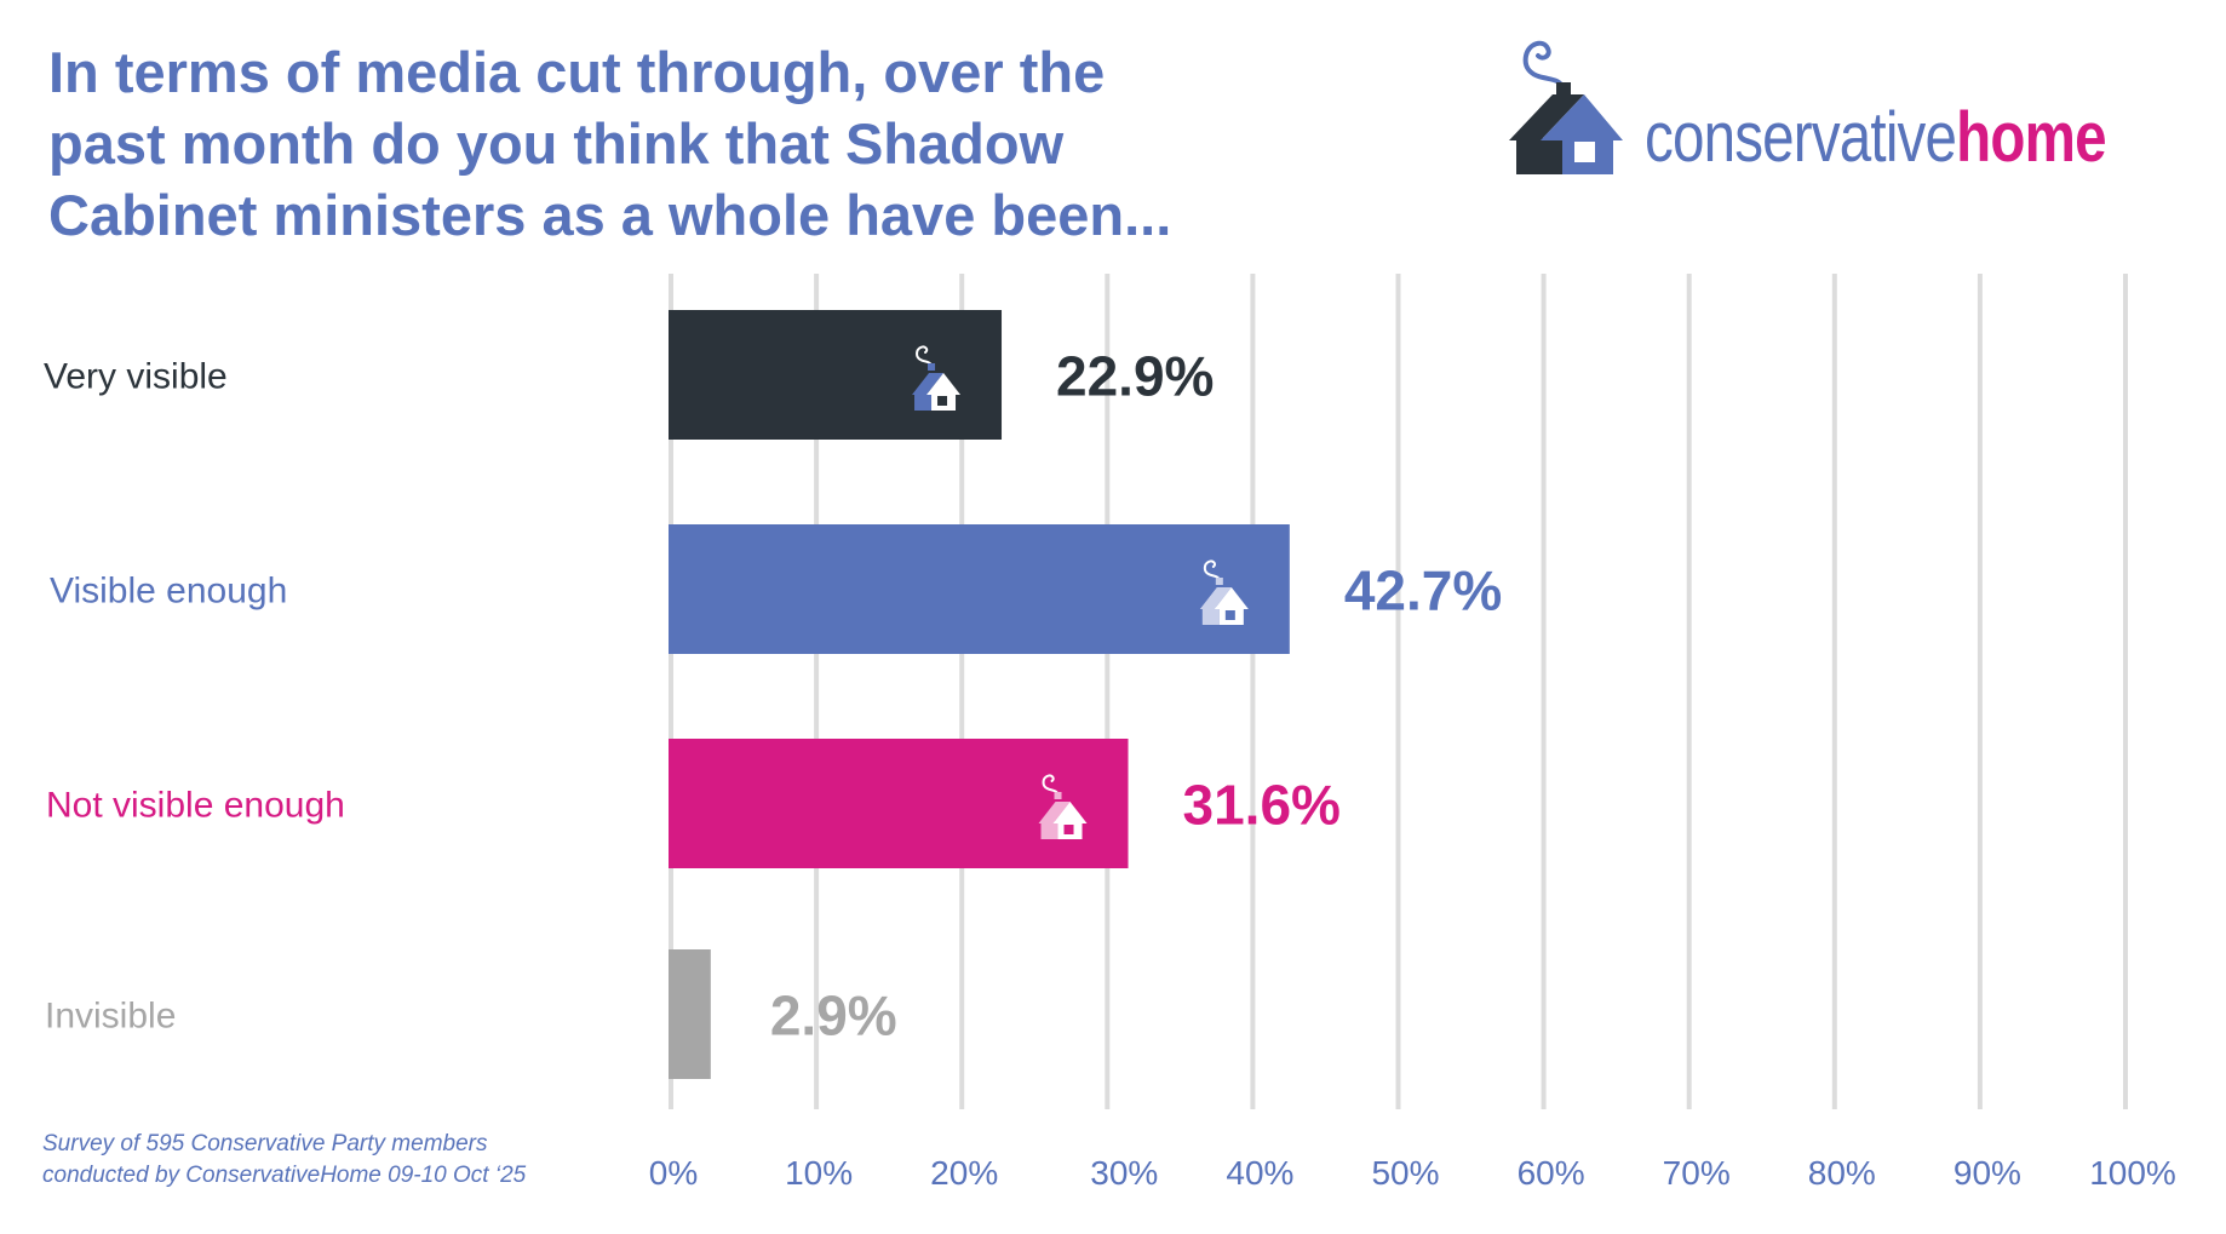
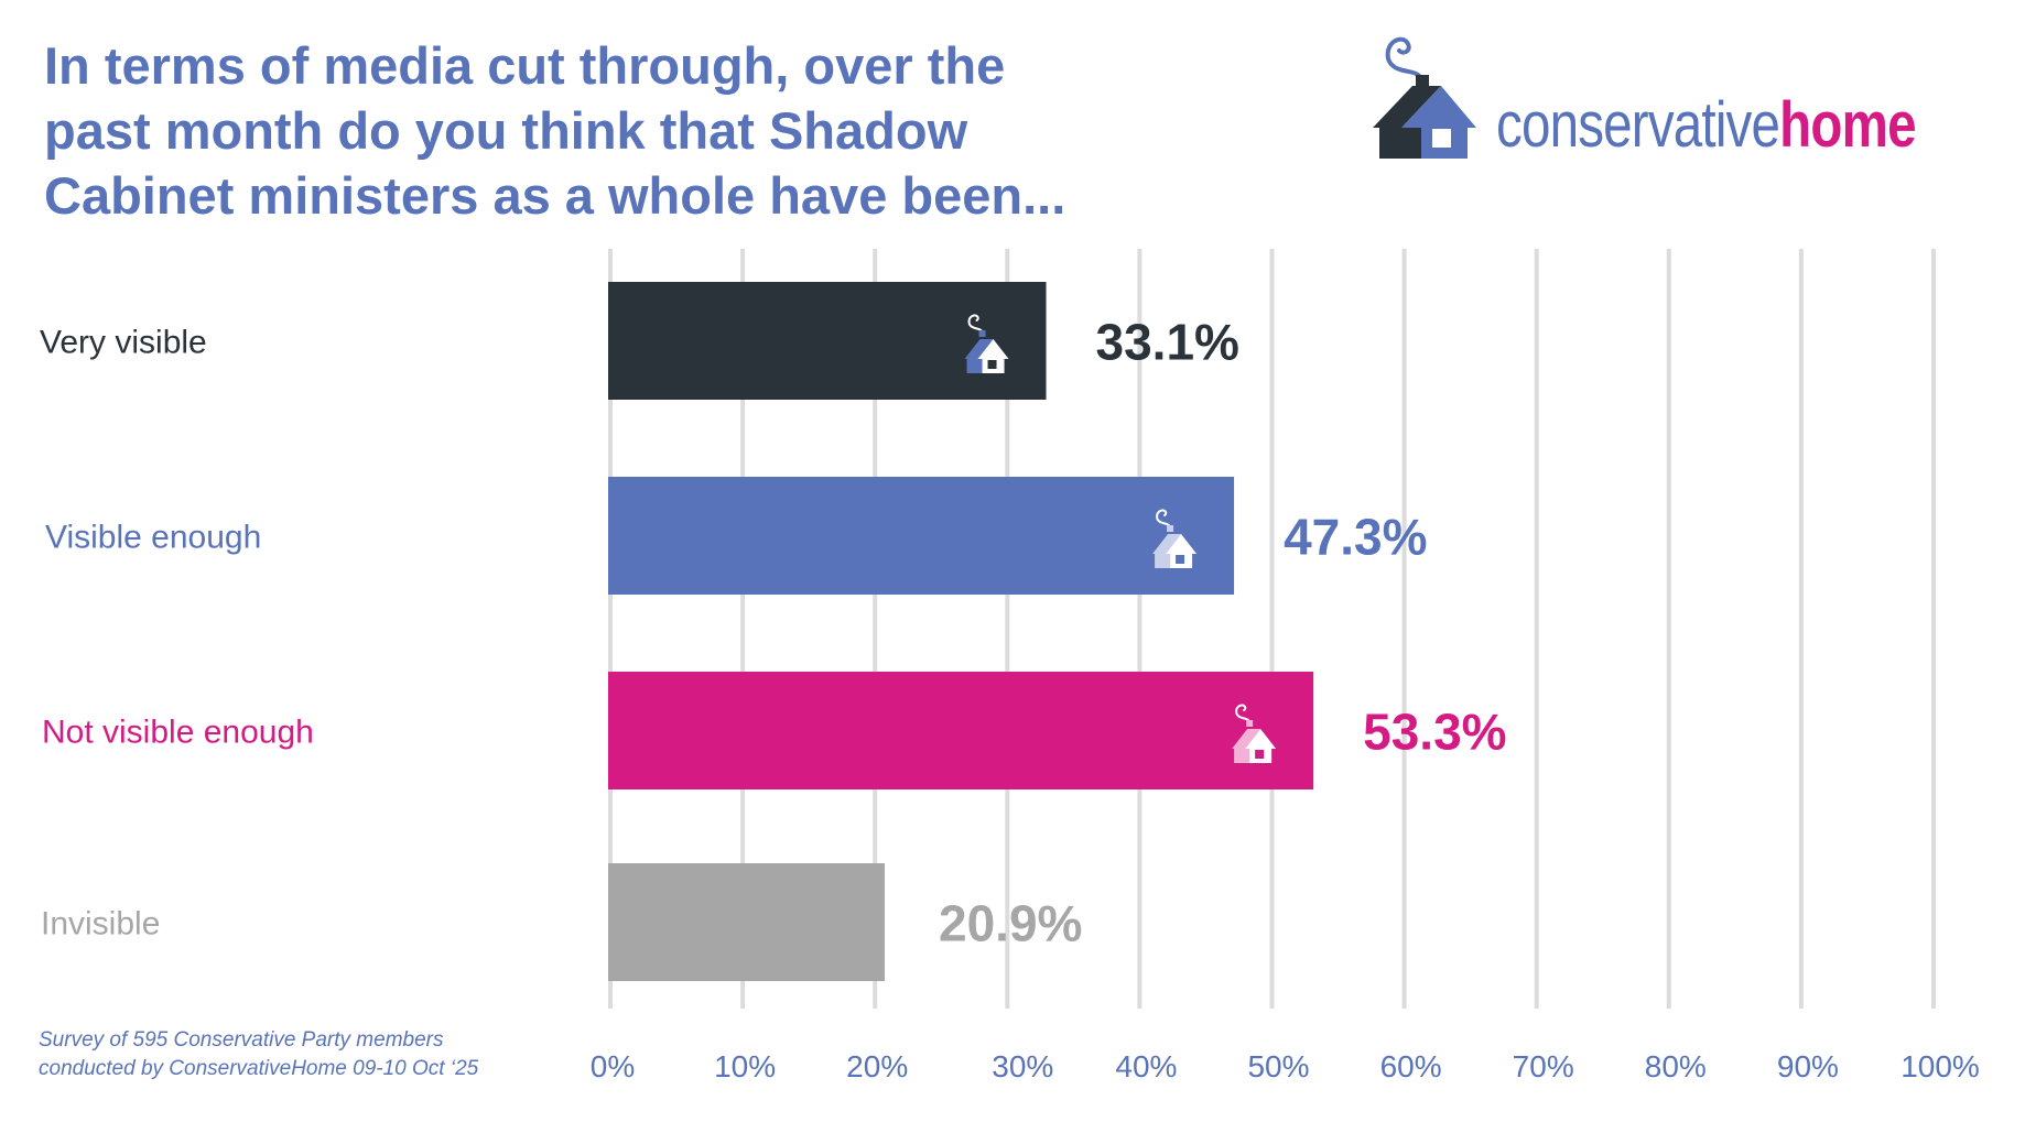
Very visible: 22.9% -> 33.1%
Visible enough: 42.7% -> 47.3%
Not visible enough: 31.6% -> 53.3%
Invisible: 2.9% -> 20.9%
